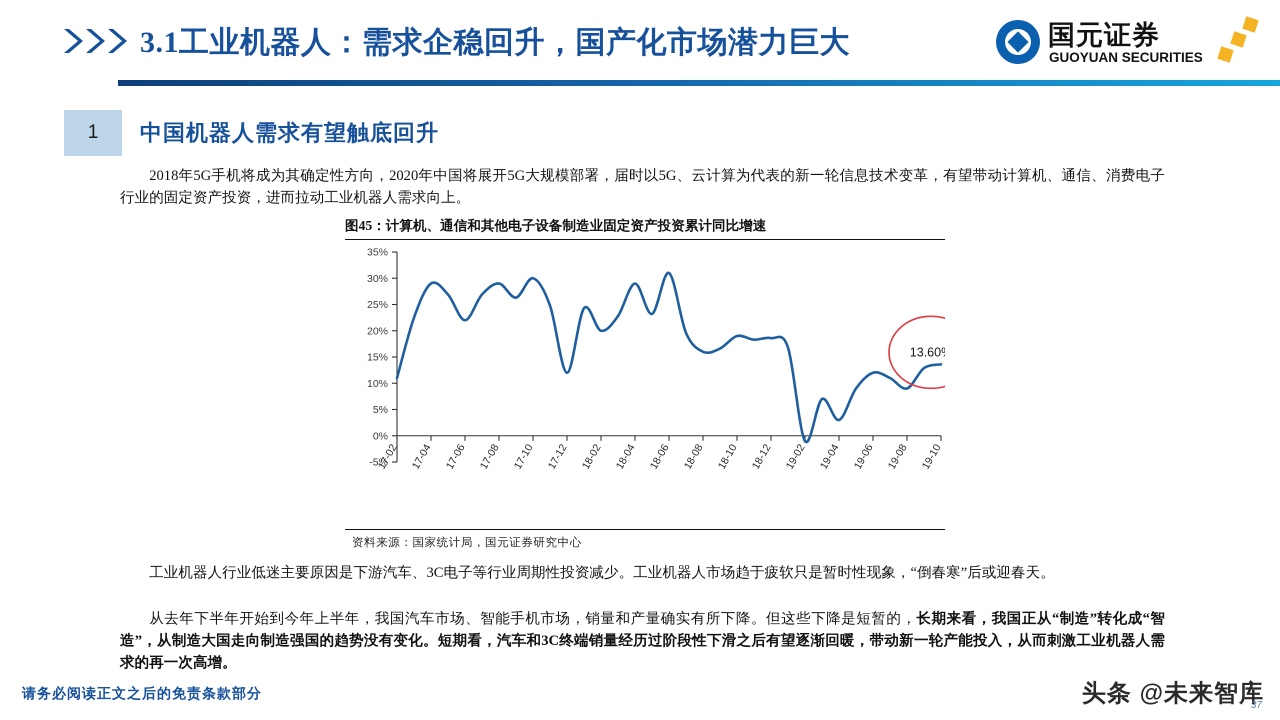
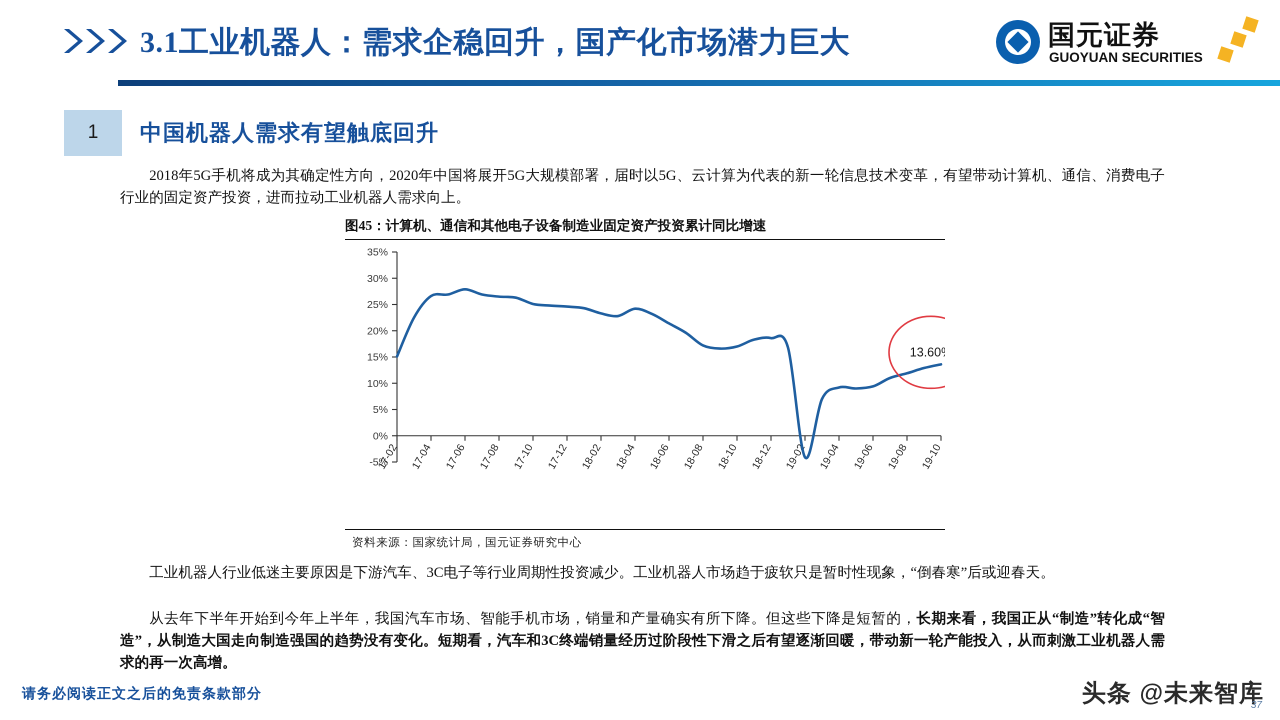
17-02: 11% -> 15%
17-04: 29% -> 27%
17-06: 22% -> 28%
17-08: 29% -> 26%
17-10: 30% -> 25%
17-12: 12% -> 25%
18-02: 20% -> 23%
18-04: 29% -> 24%
18-06: 31% -> 21%
18-08: 16% -> 17%
18-10: 19% -> 17%
19-02: -1% -> -4%
19-04: 3% -> 9%
19-06: 12% -> 9%
19-08: 9% -> 12%
